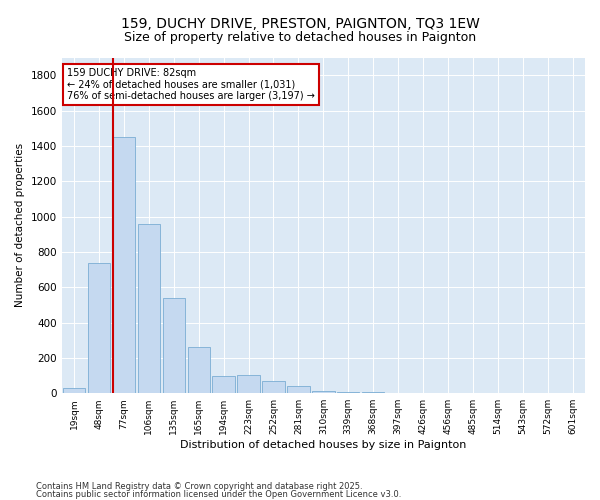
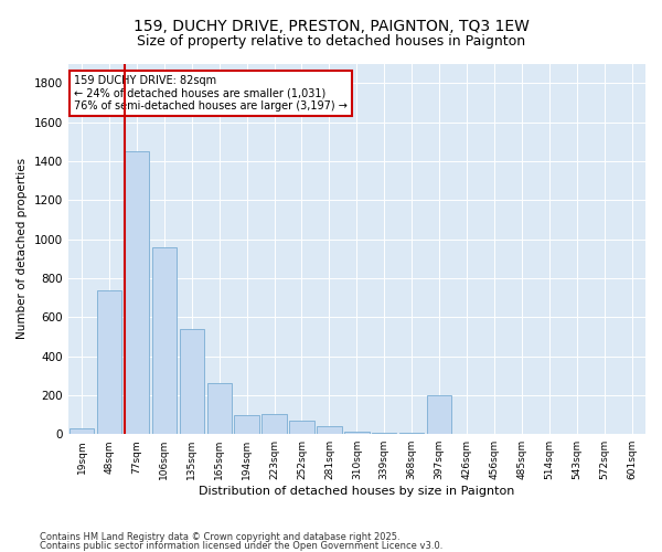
397sqm: 0 -> 200
